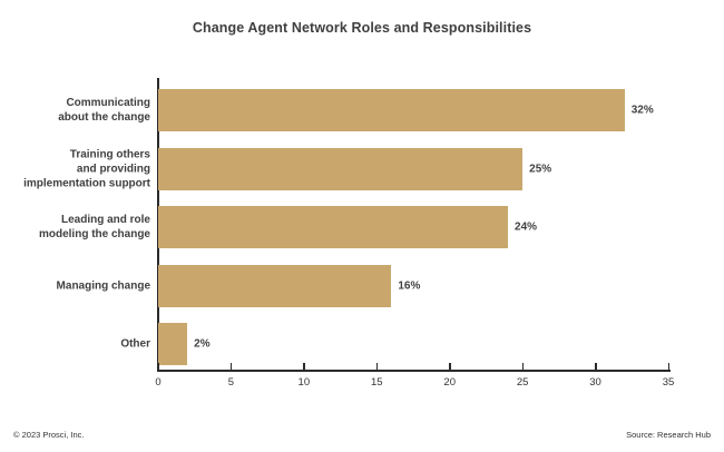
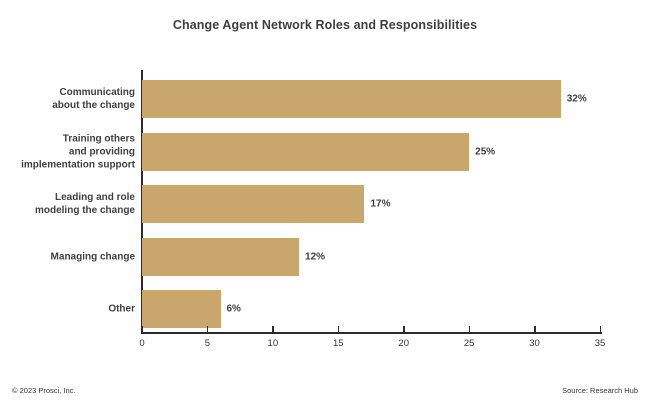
Leading and role modeling the change: 24% -> 17%
Managing change: 16% -> 12%
Other: 2% -> 6%
